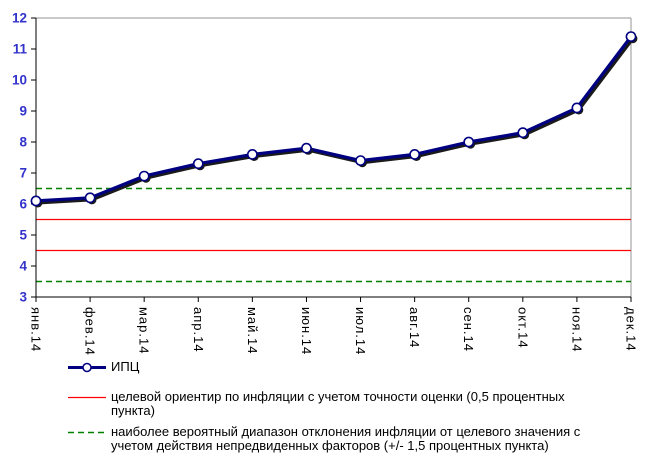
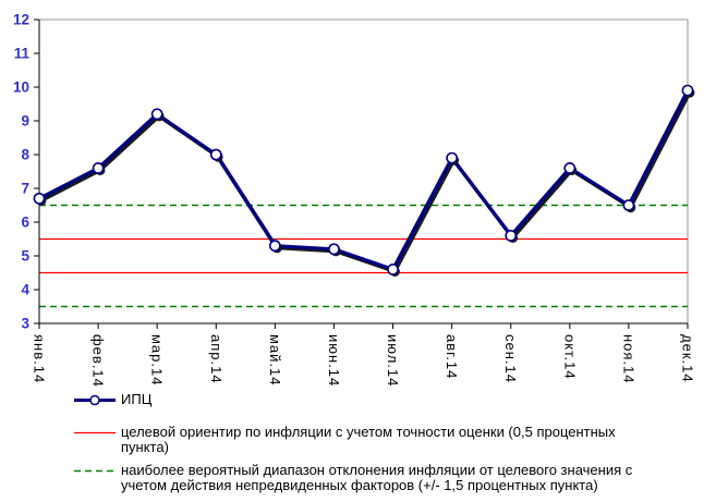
янв.14: 6.1 -> 6.7
фев.14: 6.2 -> 7.6
мар.14: 6.9 -> 9.2
апр.14: 7.3 -> 8.0
май.14: 7.6 -> 5.3
июн.14: 7.8 -> 5.2
июл.14: 7.4 -> 4.6
авг.14: 7.6 -> 7.9
сен.14: 8.0 -> 5.6
окт.14: 8.3 -> 7.6
ноя.14: 9.1 -> 6.5
дек.14: 11.4 -> 9.9
